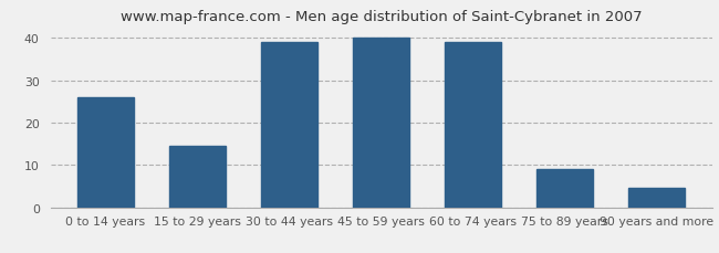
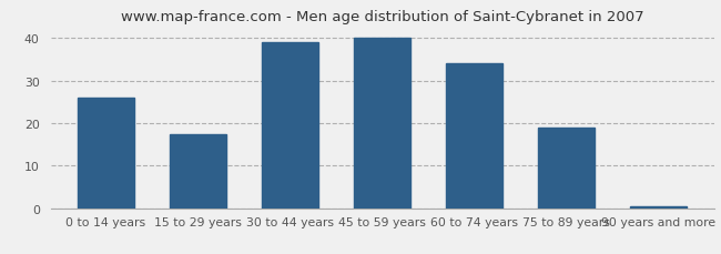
15 to 29 years: 14.5 -> 17.5
60 to 74 years: 39.0 -> 34.0
75 to 89 years: 9.0 -> 19.0
90 years and more: 4.5 -> 0.5
